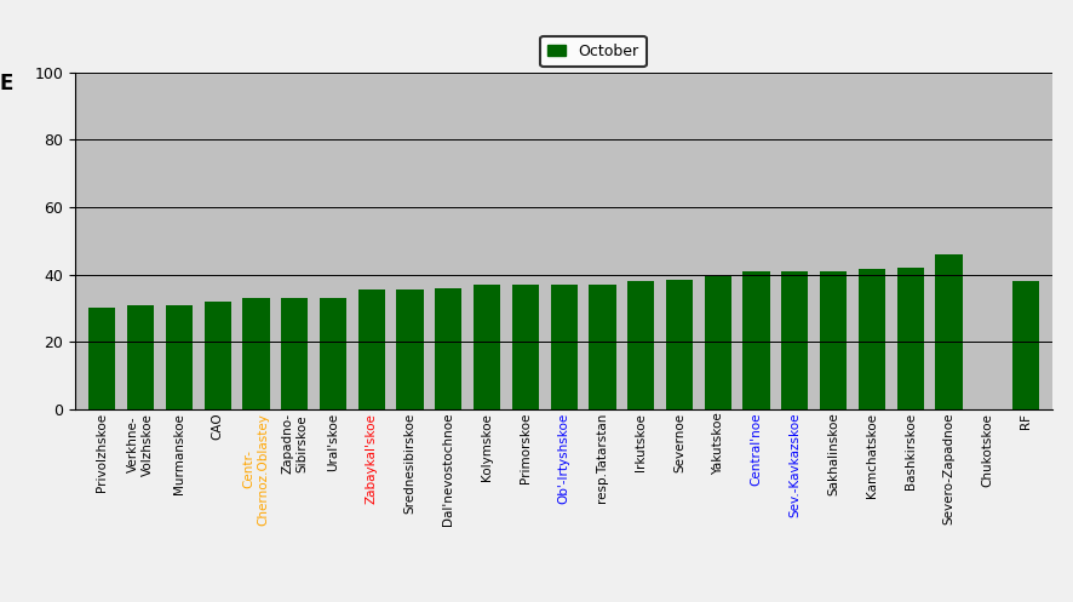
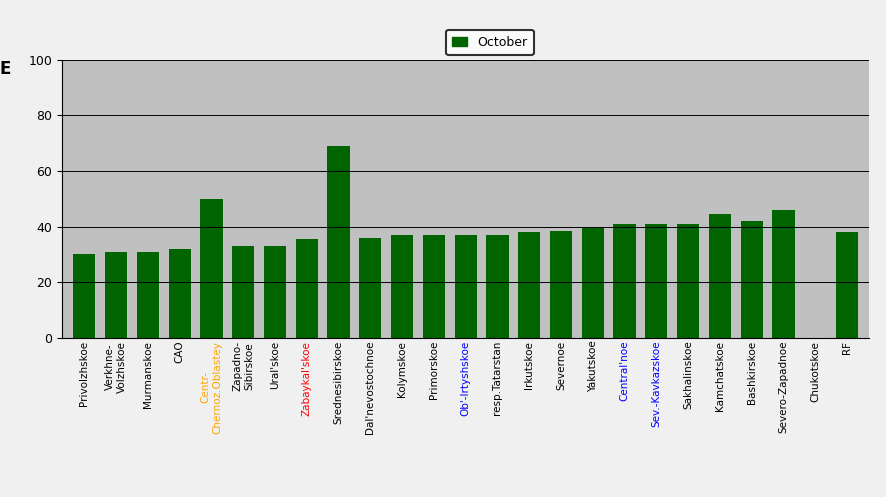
Centr- Chernoz.Oblastey: 33.0 -> 50.0
Srednesibirskoe: 35.5 -> 69.0
Kamchatskoe: 41.5 -> 44.5
